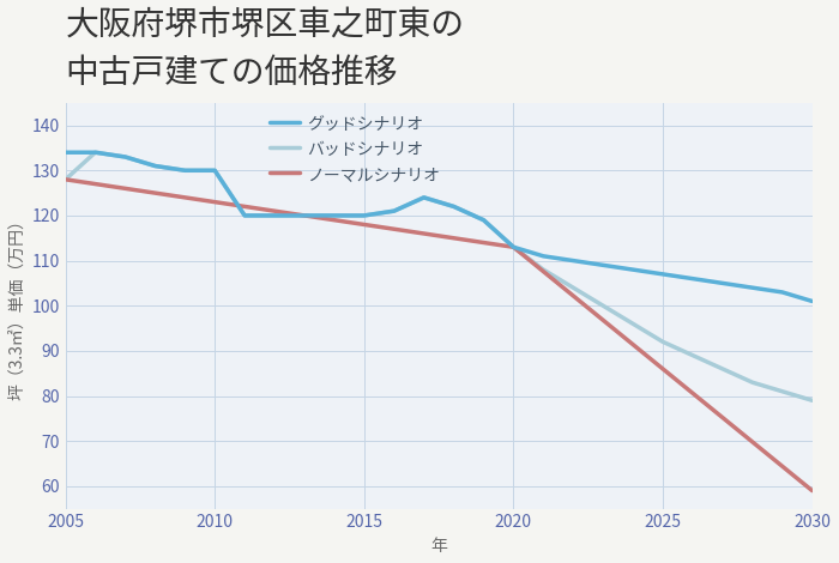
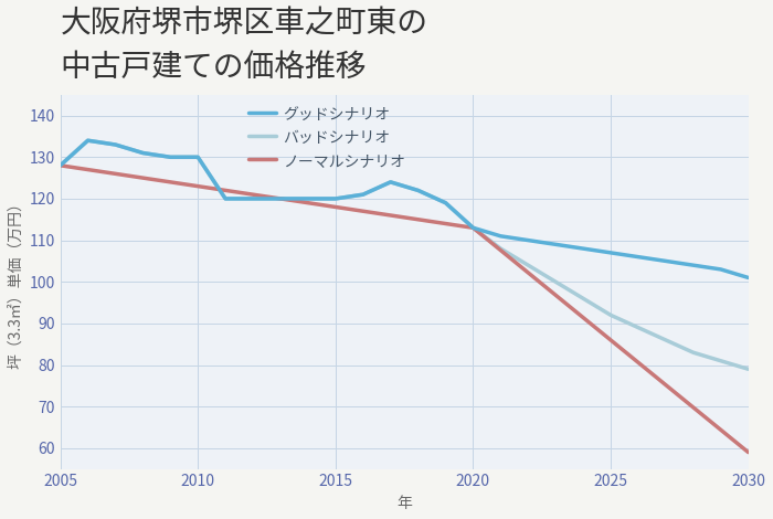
グッドシナリオ/2005: 134 -> 128
